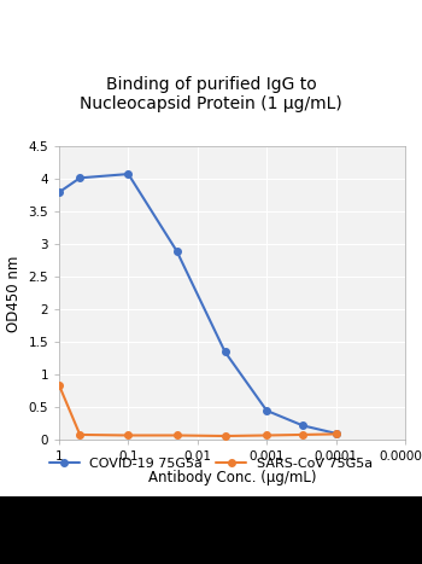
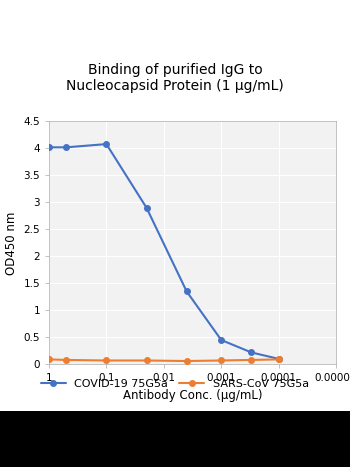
COVID-19 75G5a/1: 3.80 -> 4.02
SARS-CoV 75G5a/1: 0.84 -> 0.09
